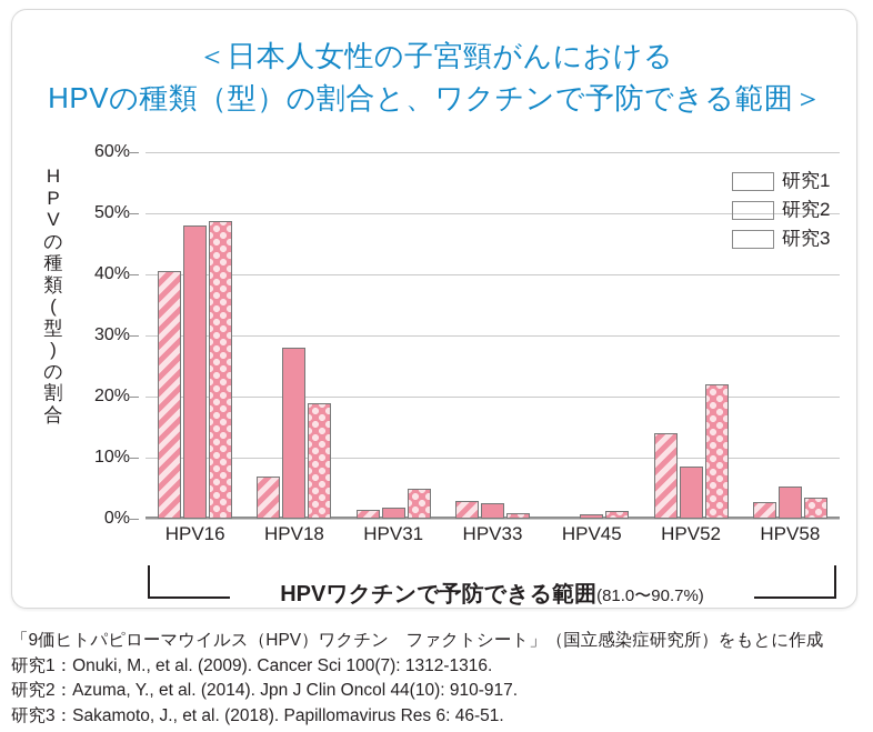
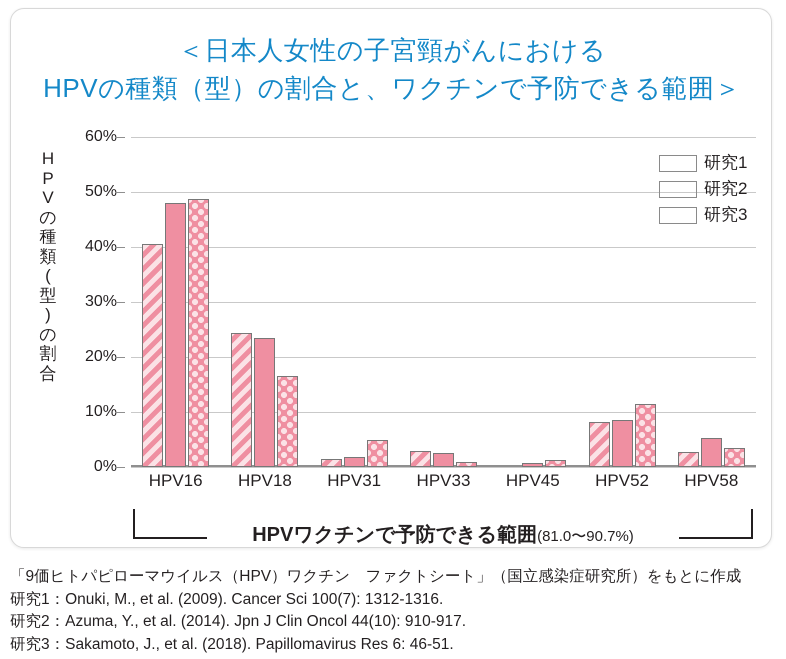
研究1/HPV18: 7% -> 24%
研究2/HPV18: 28% -> 23%
研究3/HPV18: 19% -> 16%
研究1/HPV52: 14% -> 8%
研究3/HPV52: 22% -> 12%
